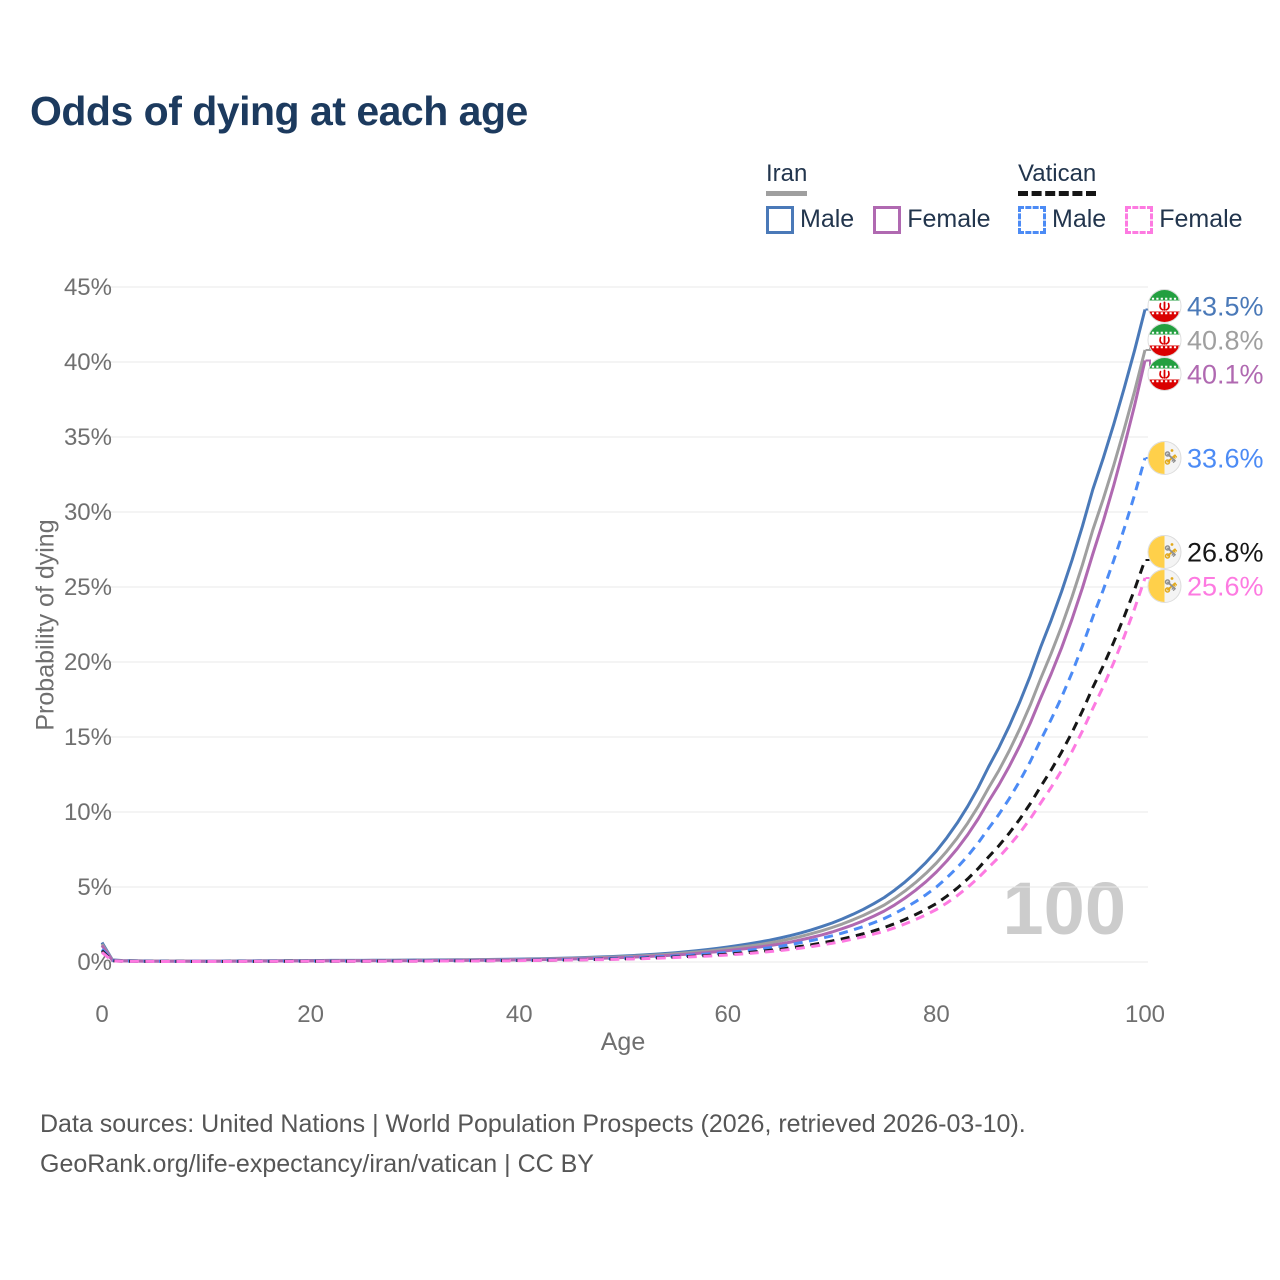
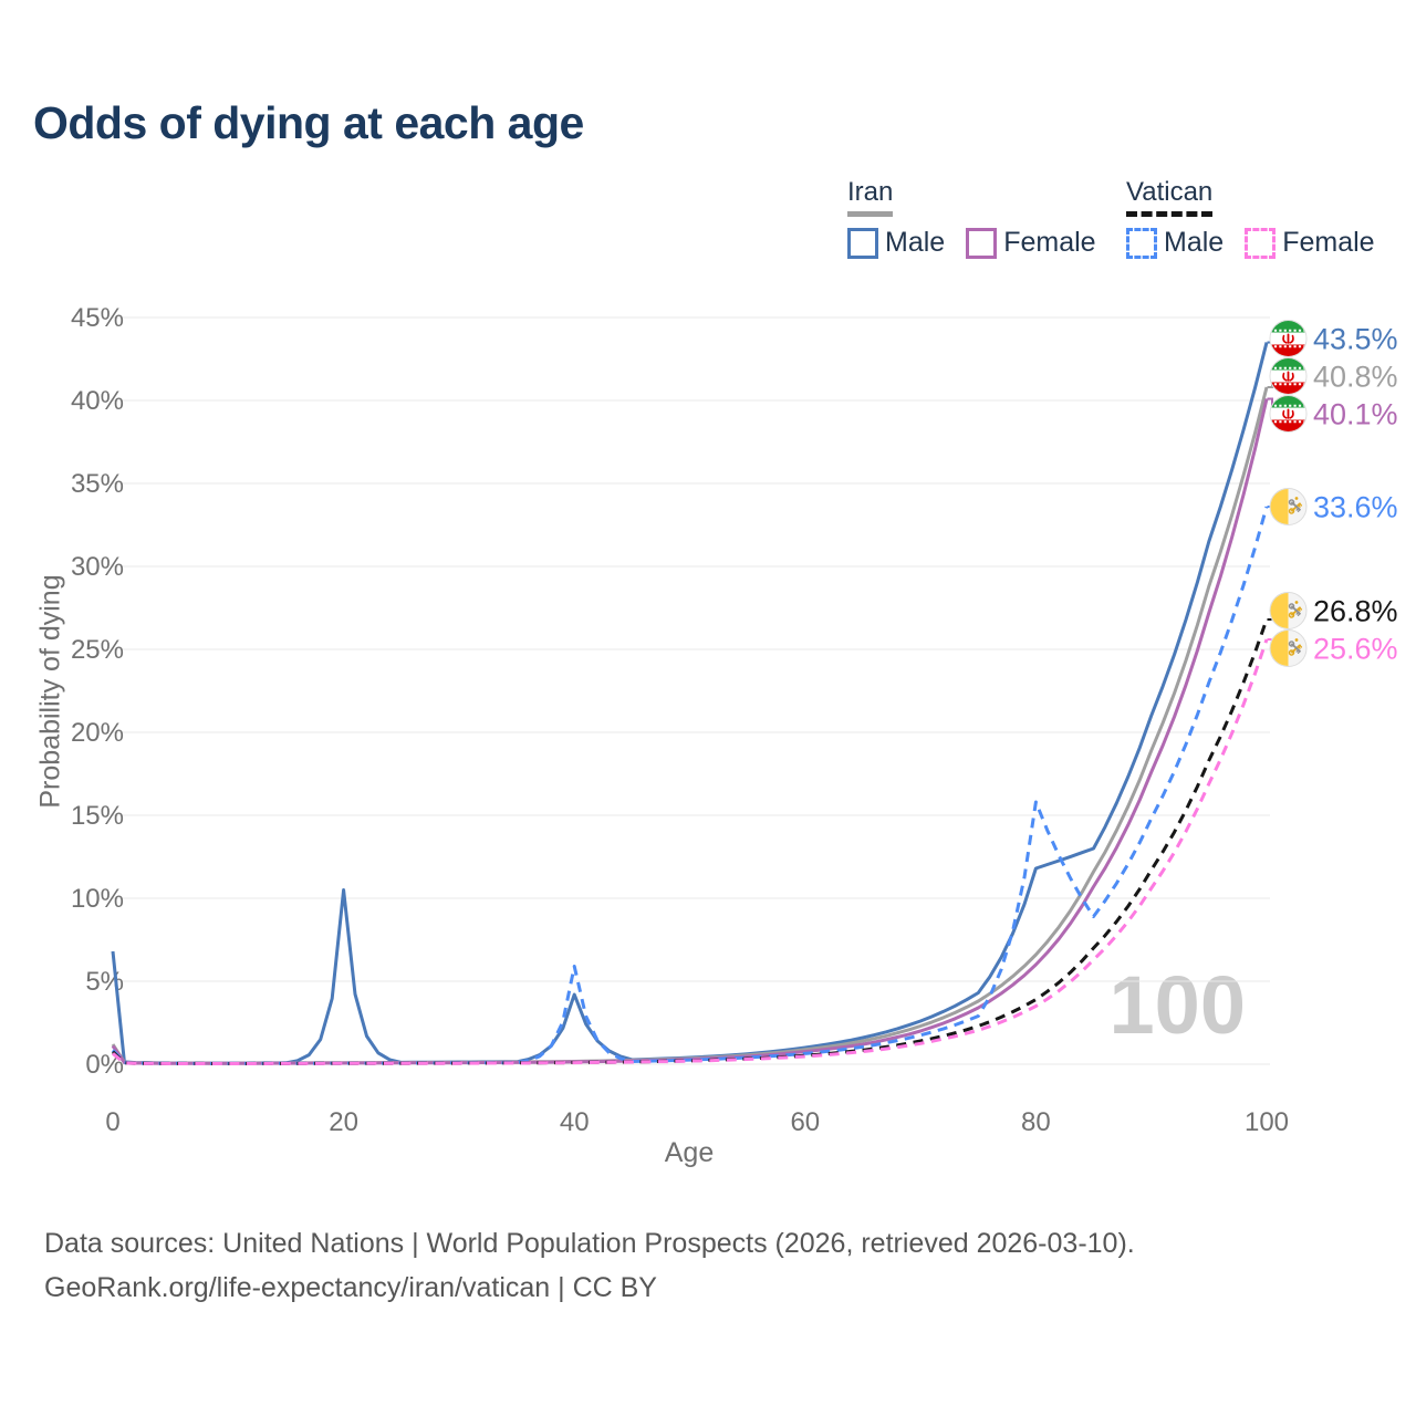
Iran Male/0: 1.3% -> 6.8%
Iran Male/20: 0.1% -> 10.5%
Iran Male/40: 0.2% -> 4.2%
Vatican Male/40: 0.1% -> 5.9%
Iran Male/80: 7.4% -> 11.8%
Vatican Male/80: 5.0% -> 15.8%
